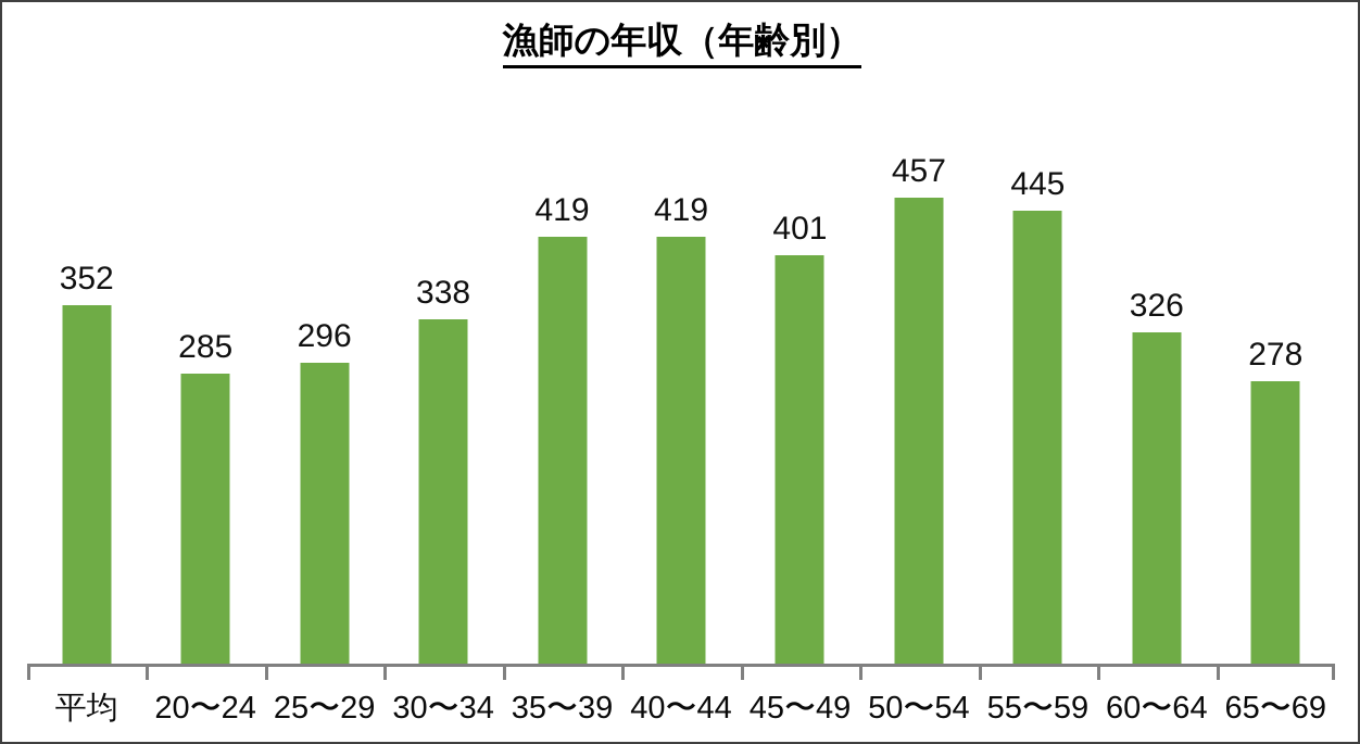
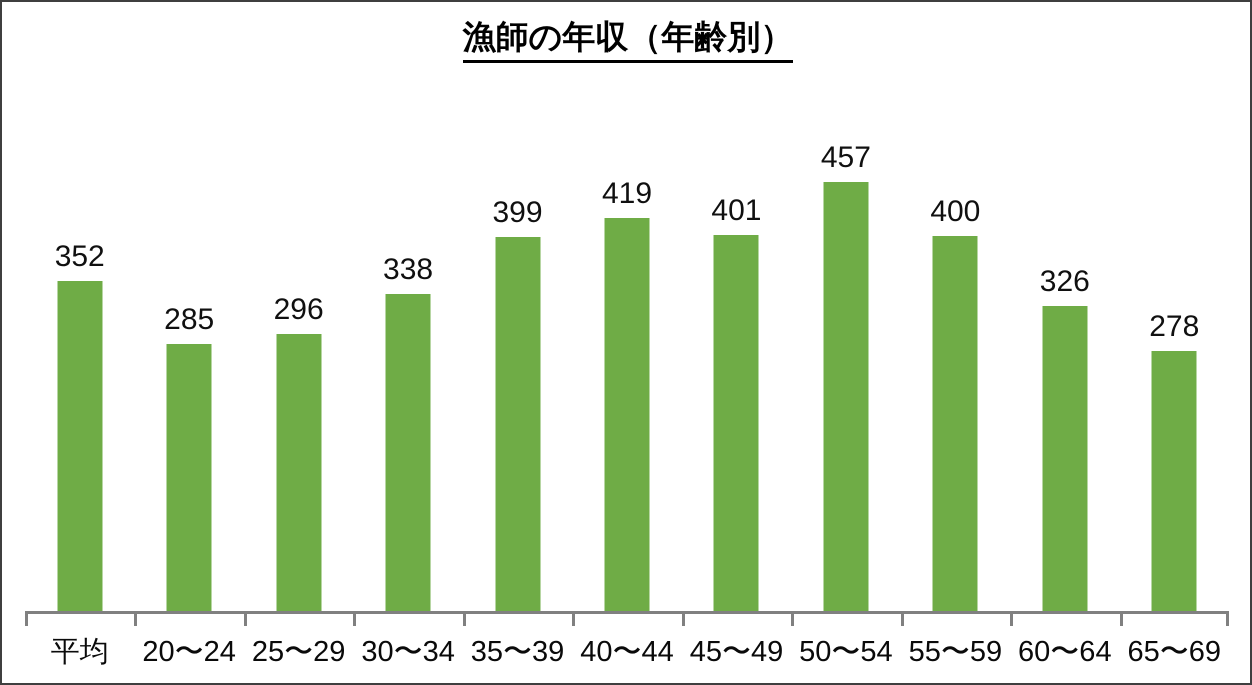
35〜39: 419 -> 399
55〜59: 445 -> 400
